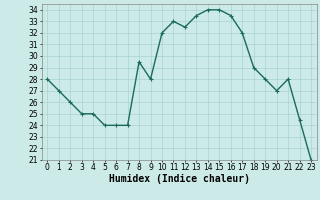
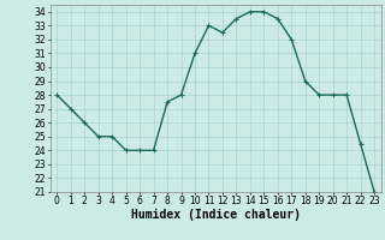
8: 29.5 -> 27.5
10: 32.0 -> 31.0
20: 27.0 -> 28.0
